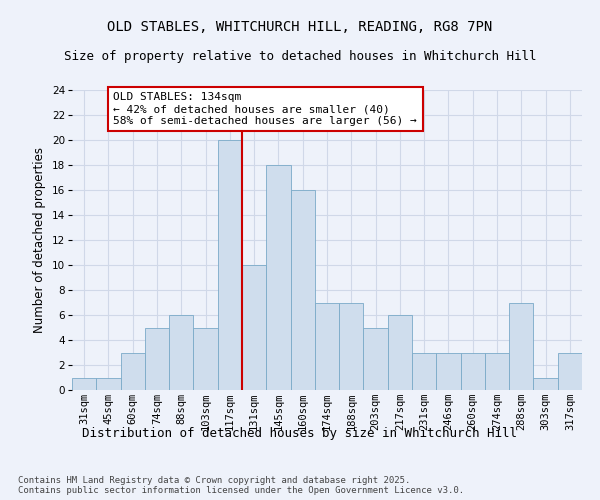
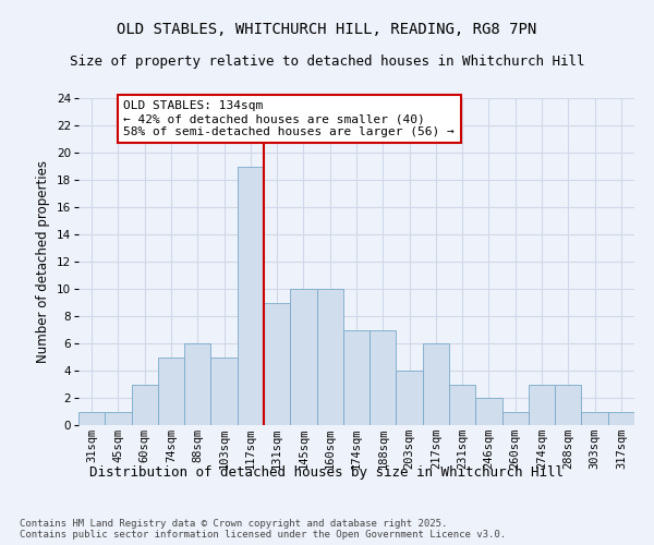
117sqm: 20 -> 19
131sqm: 10 -> 9
145sqm: 18 -> 10
160sqm: 16 -> 10
203sqm: 5 -> 4
246sqm: 3 -> 2
260sqm: 3 -> 1
288sqm: 7 -> 3
317sqm: 3 -> 1
